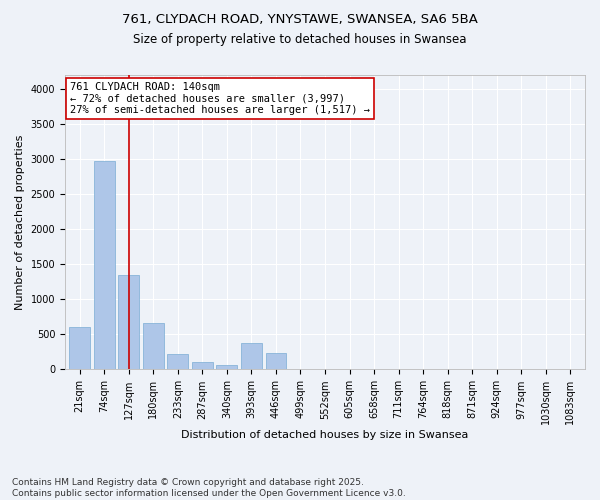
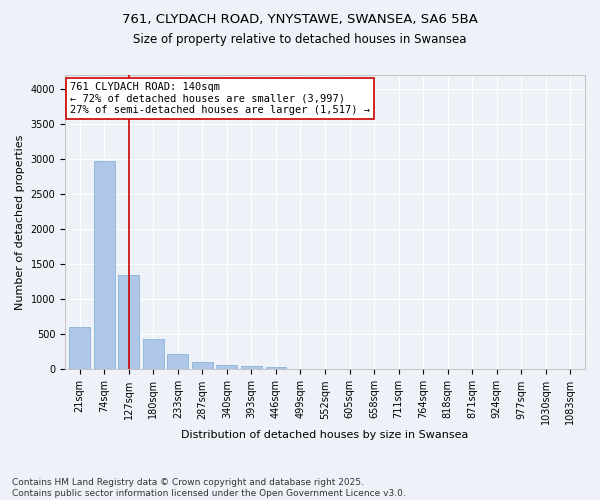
180sqm: 660 -> 430
393sqm: 380 -> 50
446sqm: 240 -> 40
